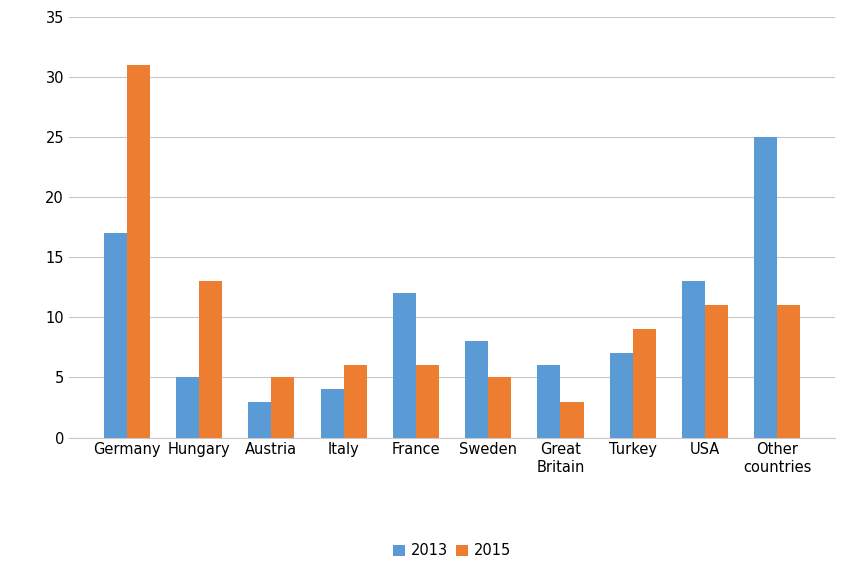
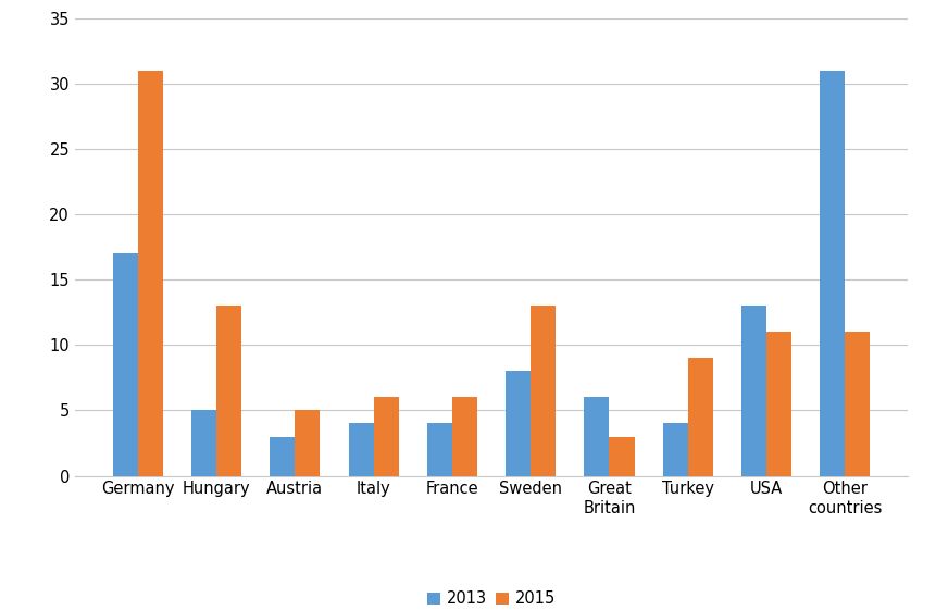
2013/France: 12 -> 4
2015/Sweden: 5 -> 13
2013/Turkey: 7 -> 4
2013/Other countries: 25 -> 31
